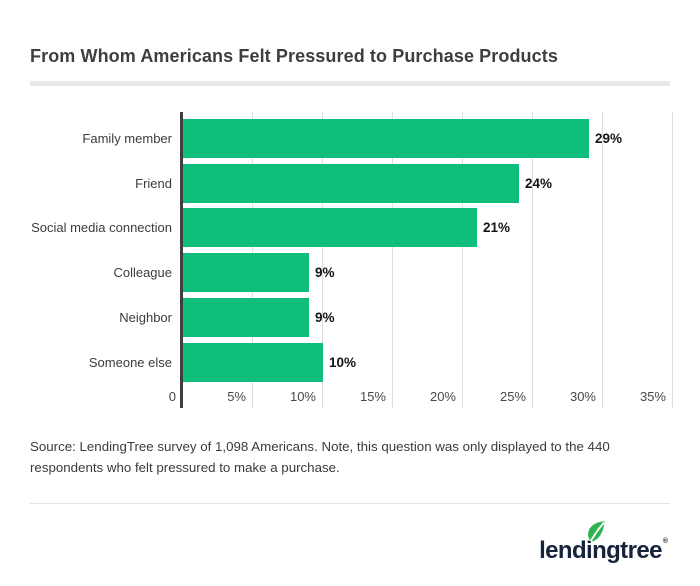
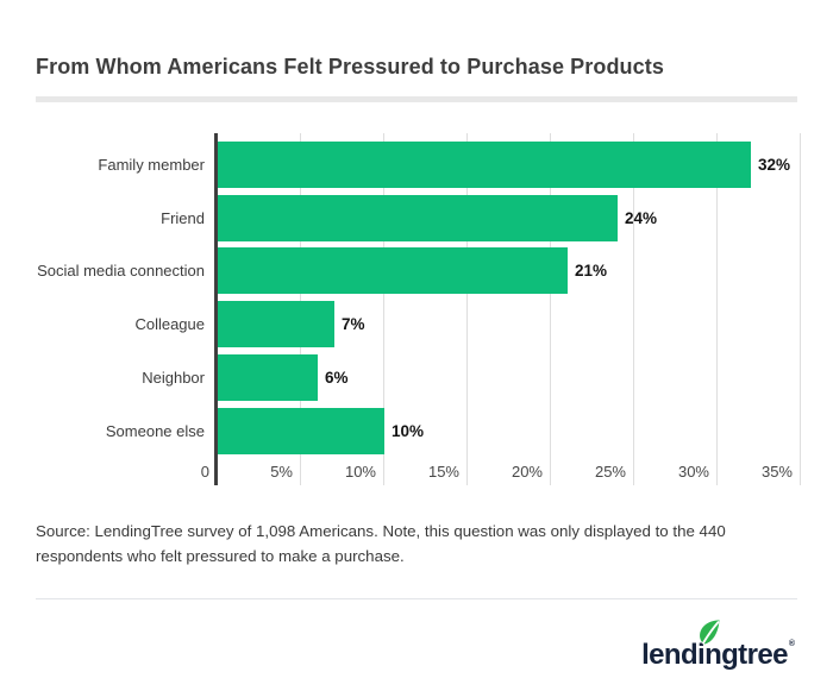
Family member: 29% -> 32%
Colleague: 9% -> 7%
Neighbor: 9% -> 6%
